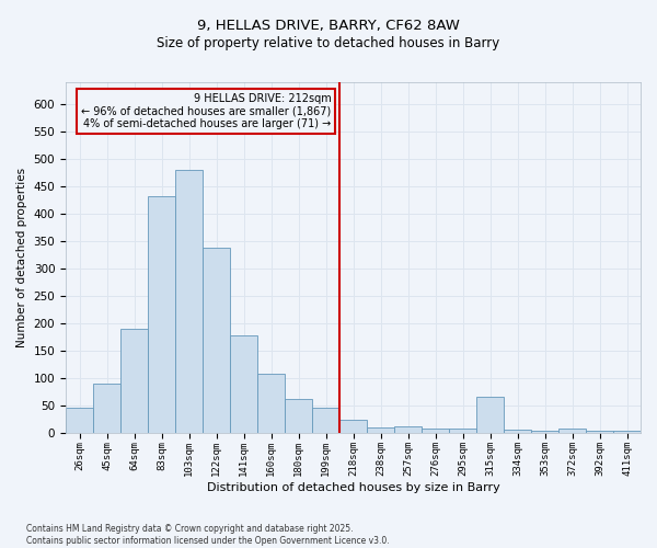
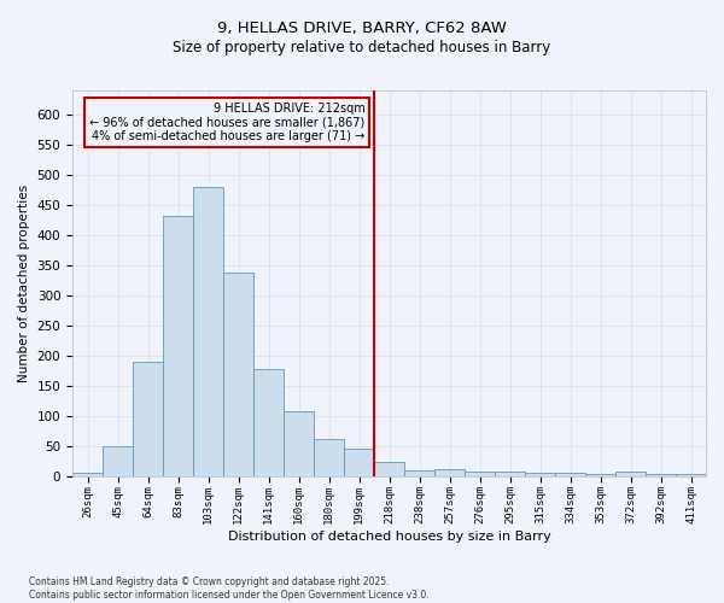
26sqm: 45 -> 5
45sqm: 90 -> 50
315sqm: 65 -> 5
